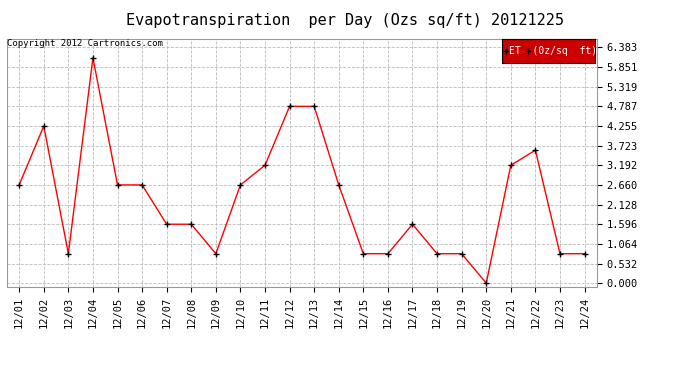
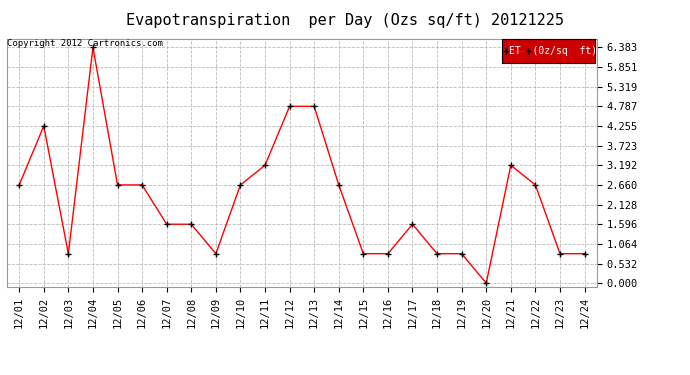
12/04: 6.10 -> 6.38
12/22: 3.60 -> 2.66
